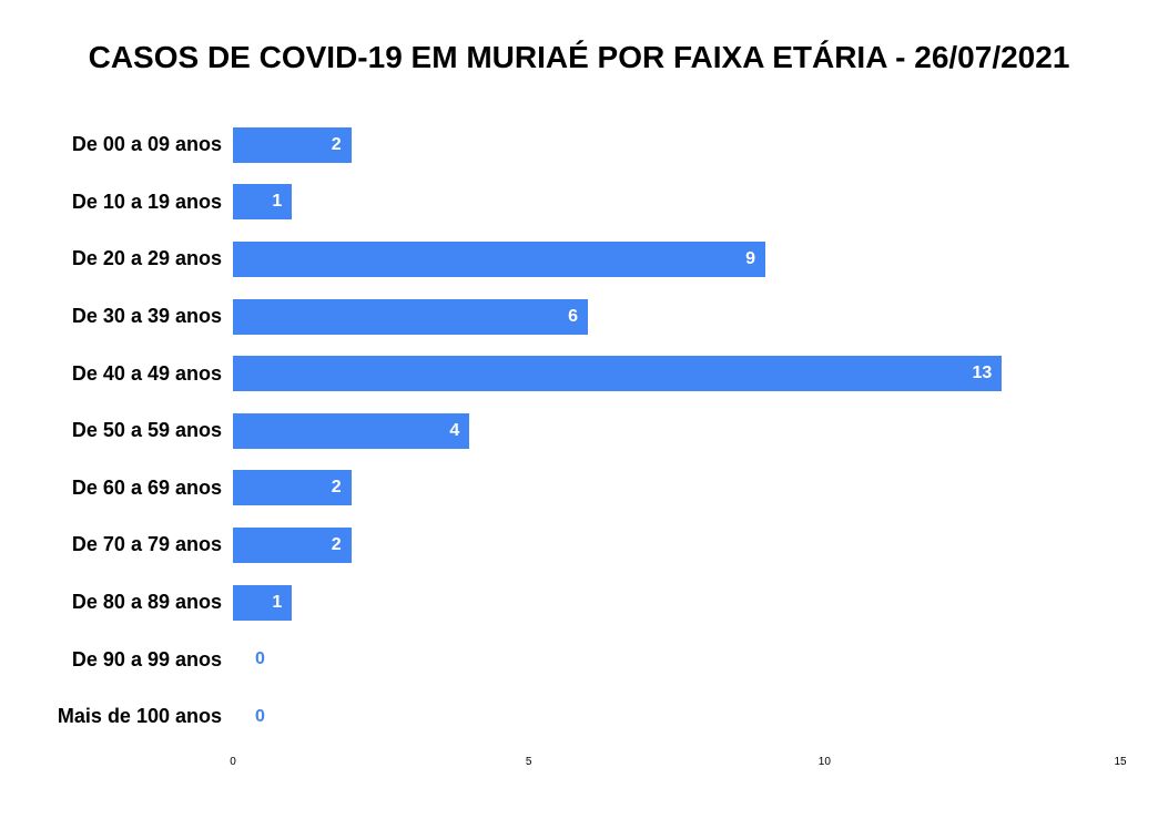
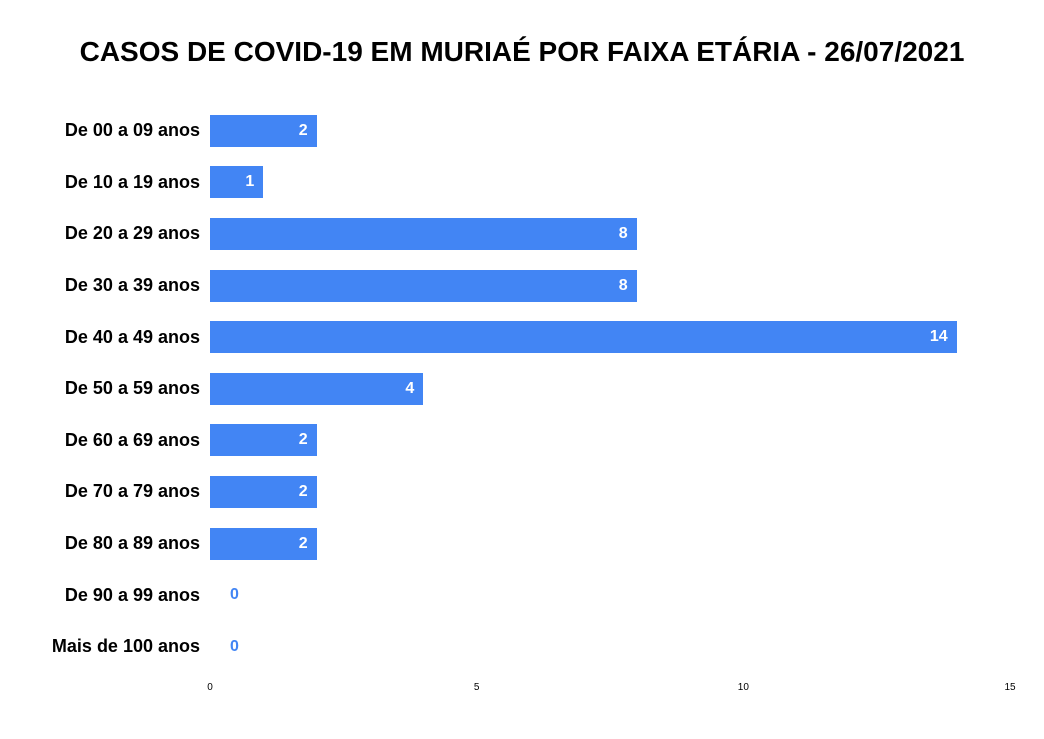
De 20 a 29 anos: 9 -> 8
De 30 a 39 anos: 6 -> 8
De 40 a 49 anos: 13 -> 14
De 80 a 89 anos: 1 -> 2
